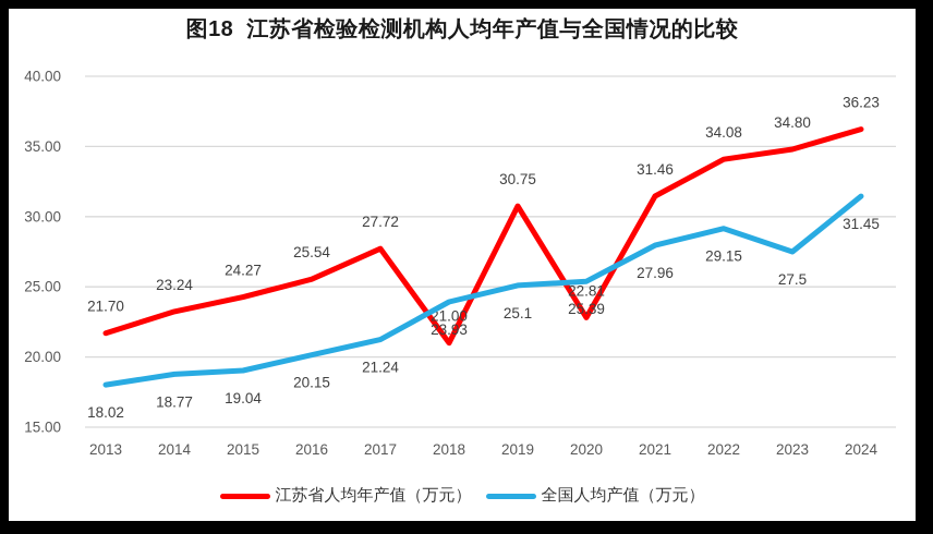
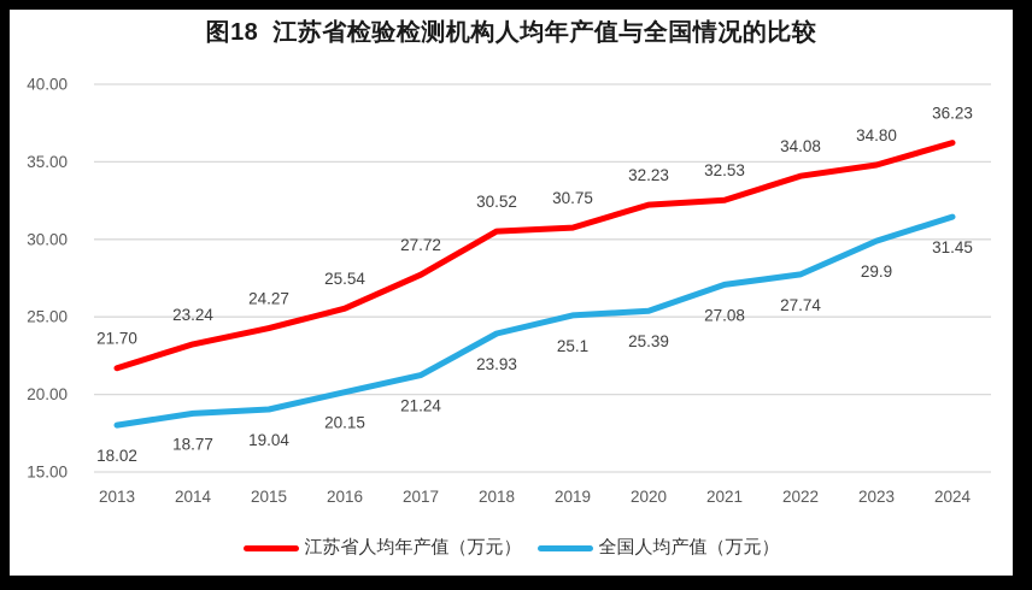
江苏省人均年产值（万元）/2018: 21.00 -> 30.52
江苏省人均年产值（万元）/2020: 22.81 -> 32.23
江苏省人均年产值（万元）/2021: 31.46 -> 32.53
全国人均产值（万元）/2021: 27.96 -> 27.08
全国人均产值（万元）/2022: 29.15 -> 27.74
全国人均产值（万元）/2023: 27.5 -> 29.9
